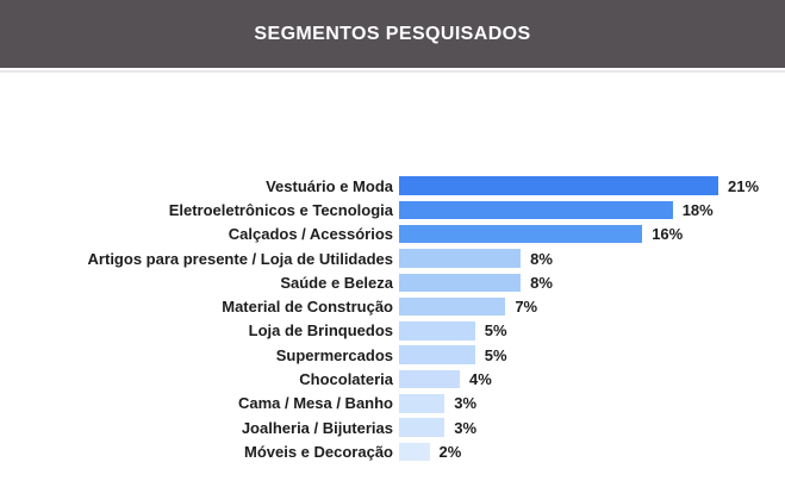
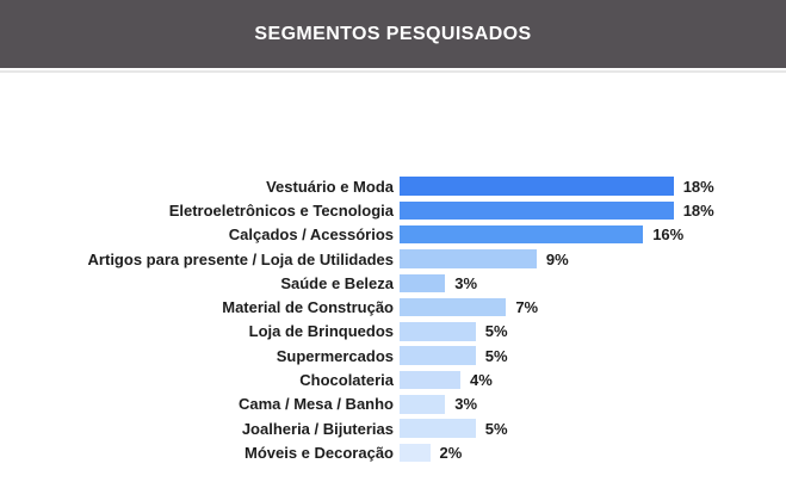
Vestuário e Moda: 21% -> 18%
Artigos para presente / Loja de Utilidades: 8% -> 9%
Saúde e Beleza: 8% -> 3%
Joalheria / Bijuterias: 3% -> 5%
